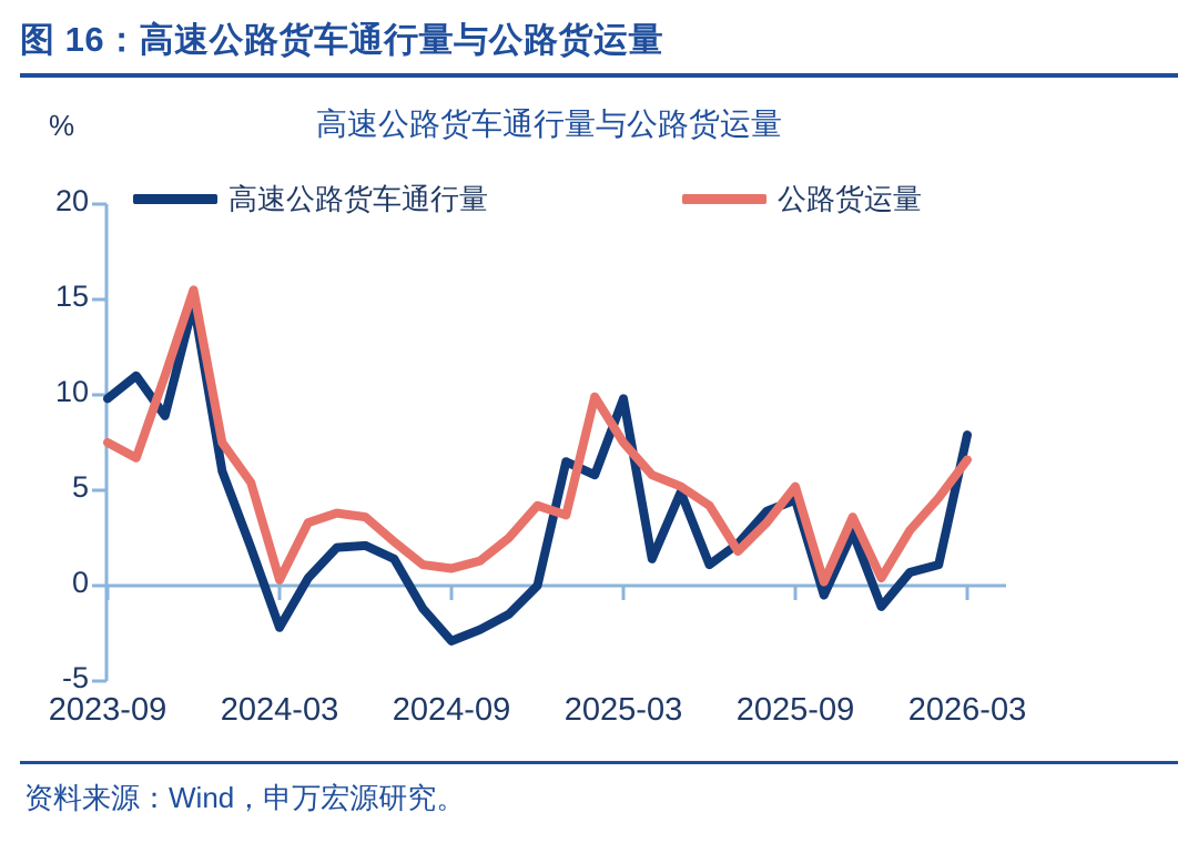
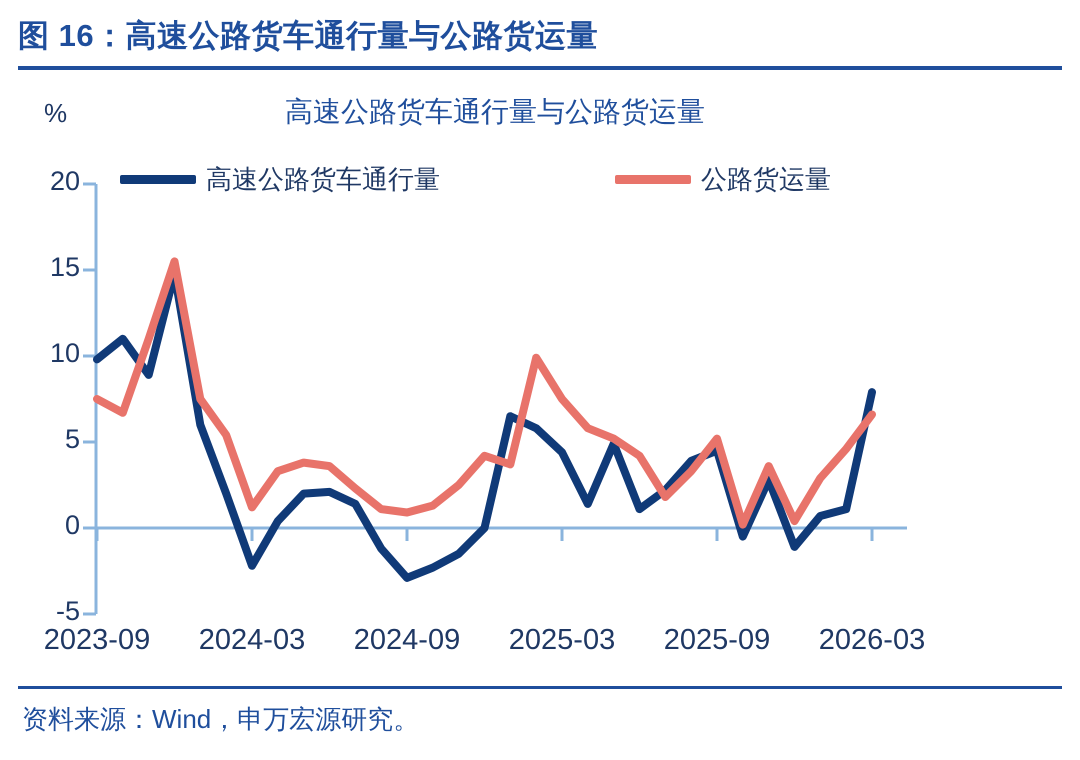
公路货运量/2024-03: 0.3 -> 1.2
高速公路货车通行量/2025-03: 9.8 -> 4.4
